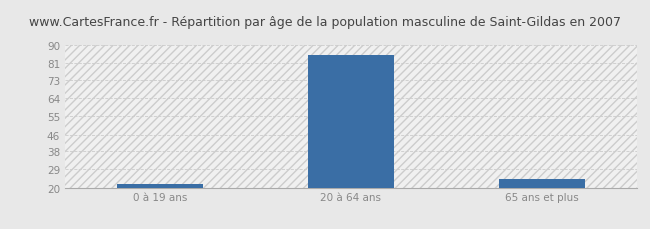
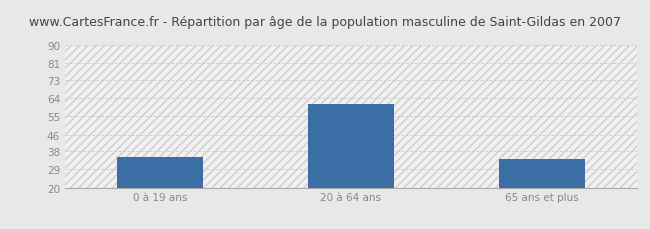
0 à 19 ans: 22 -> 35
20 à 64 ans: 85 -> 61
65 ans et plus: 24 -> 34
